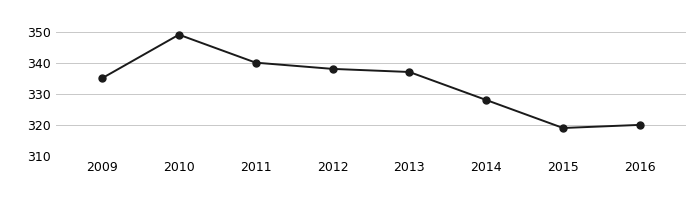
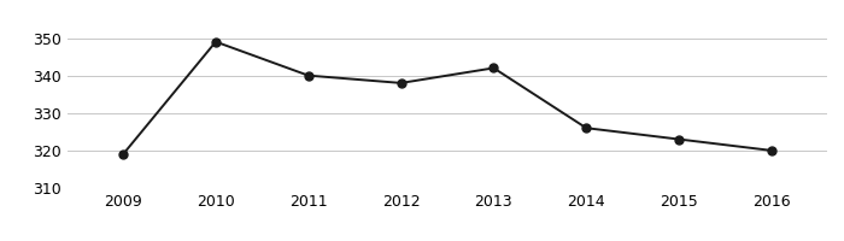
2009: 335 -> 319
2013: 337 -> 342
2014: 328 -> 326
2015: 319 -> 323
